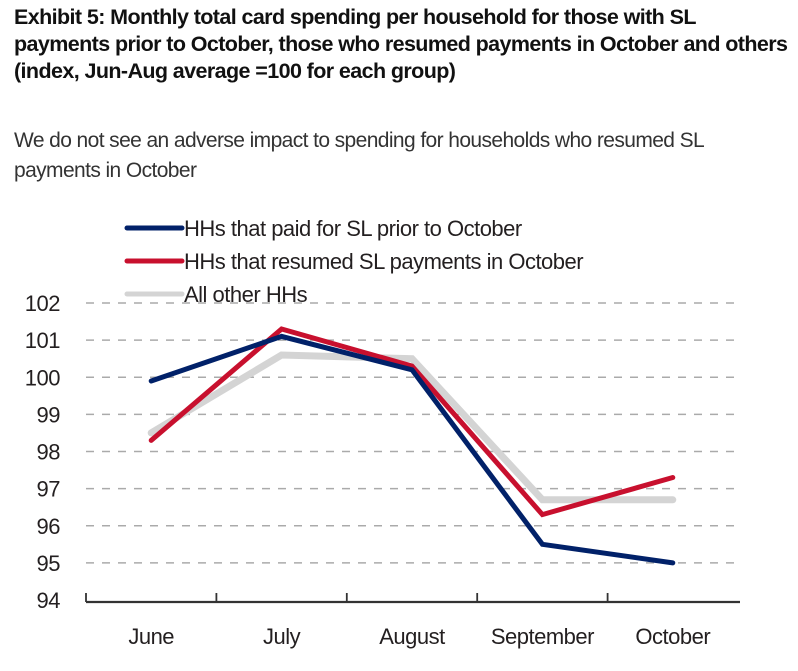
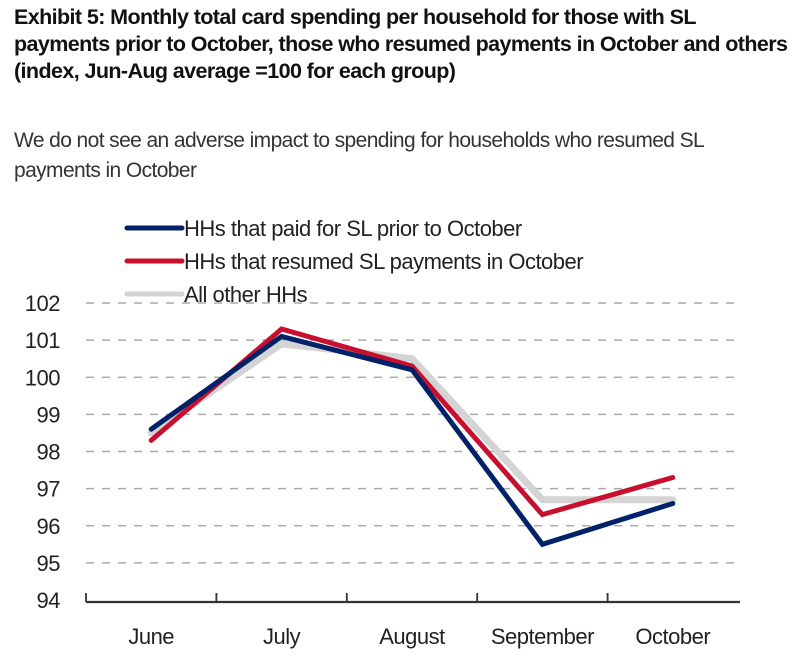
HHs that paid for SL prior to October/June: 99.9 -> 98.6
All other HHs/July: 100.6 -> 100.9
HHs that paid for SL prior to October/October: 95.0 -> 96.6
